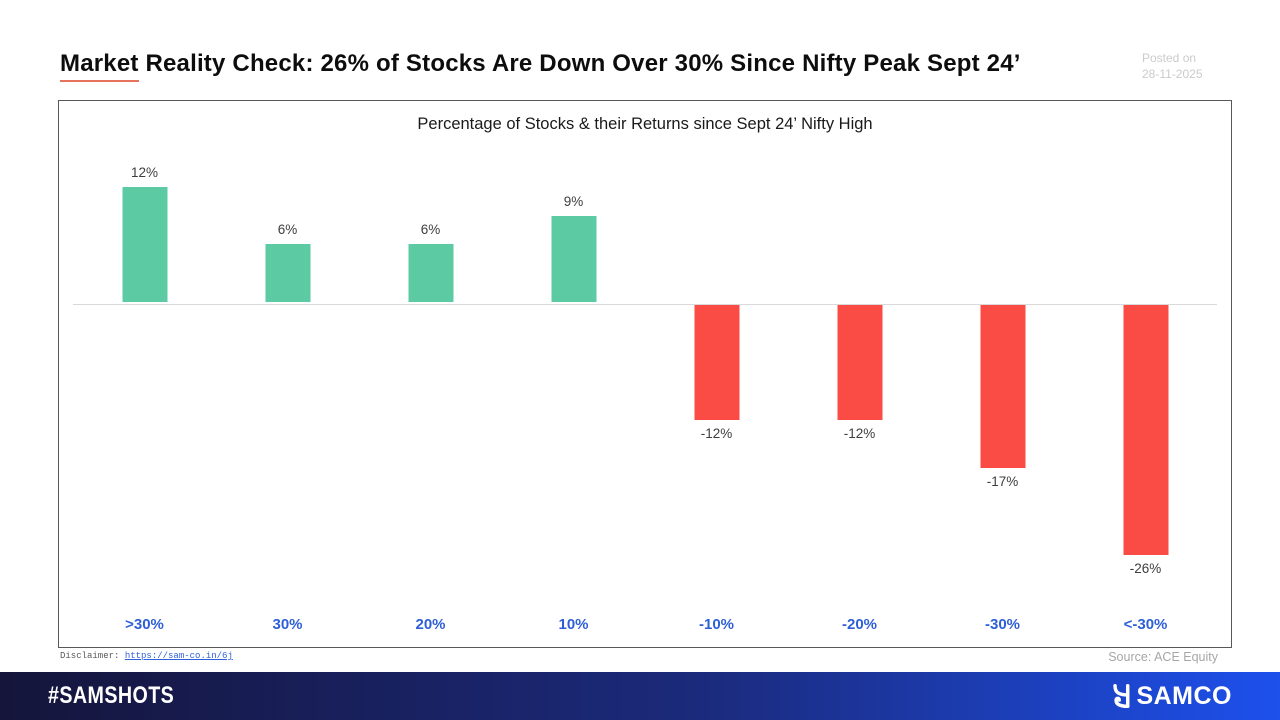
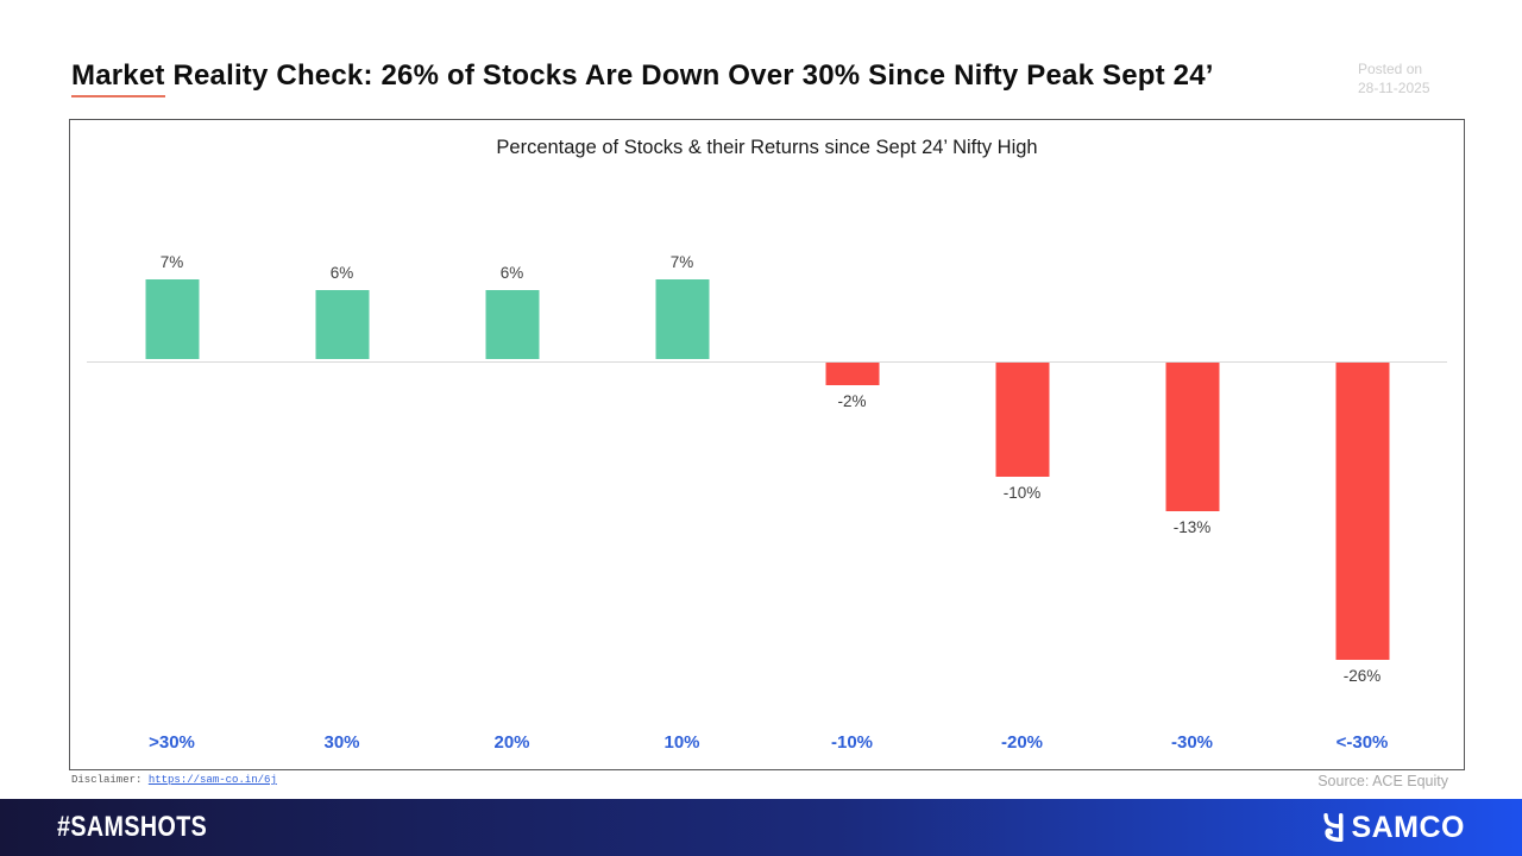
>30%: 12% -> 7%
10%: 9% -> 7%
-10%: -12% -> -2%
-20%: -12% -> -10%
-30%: -17% -> -13%
